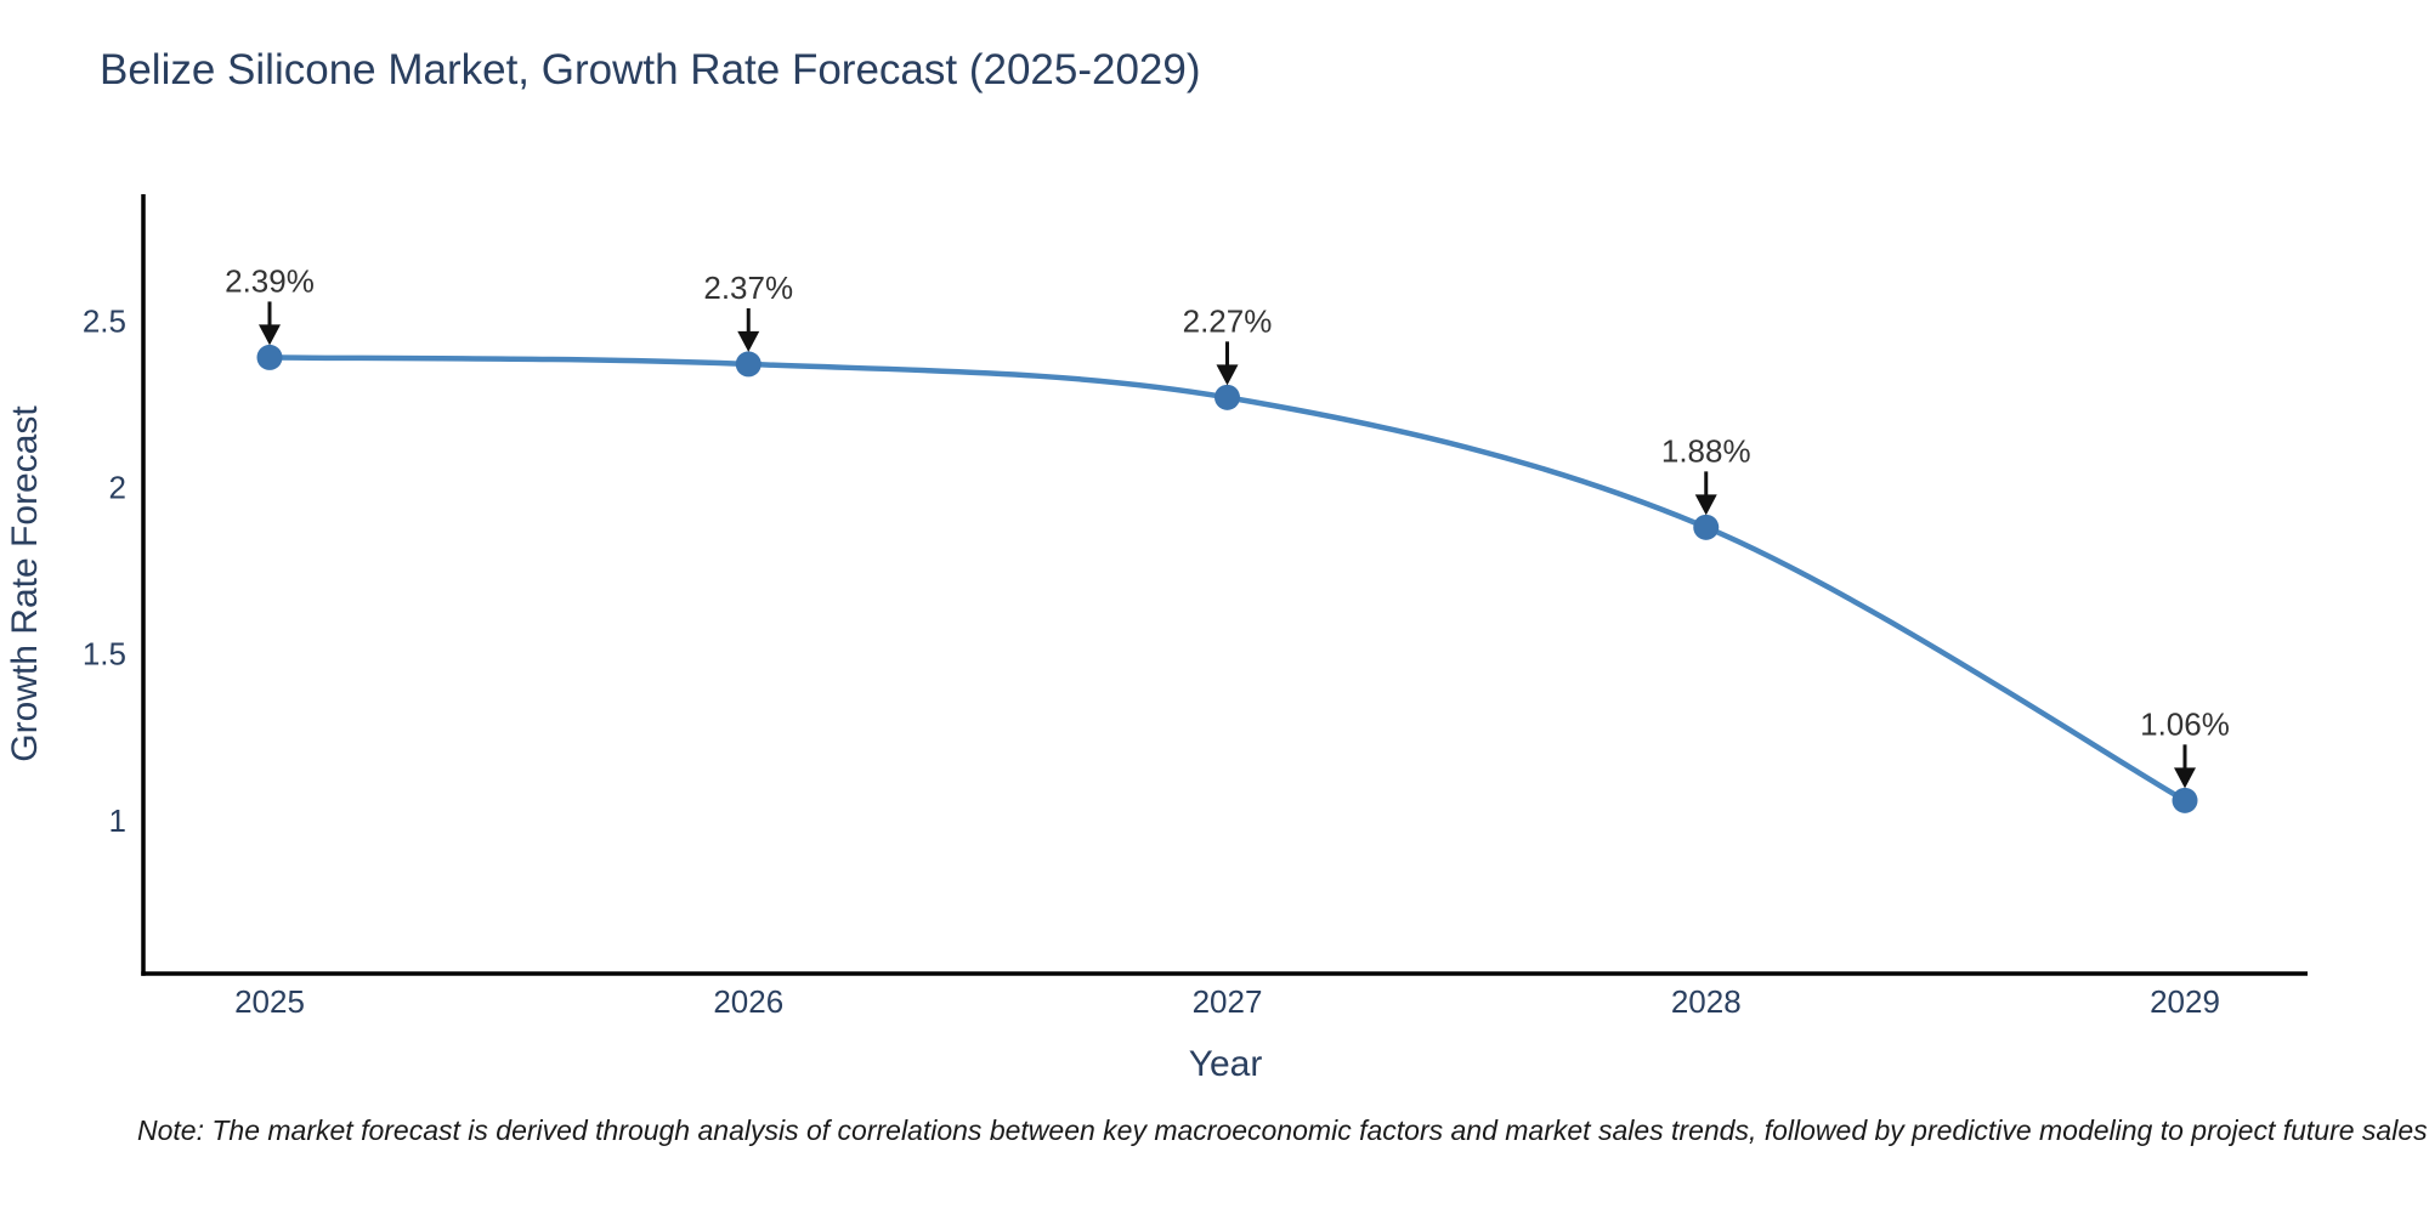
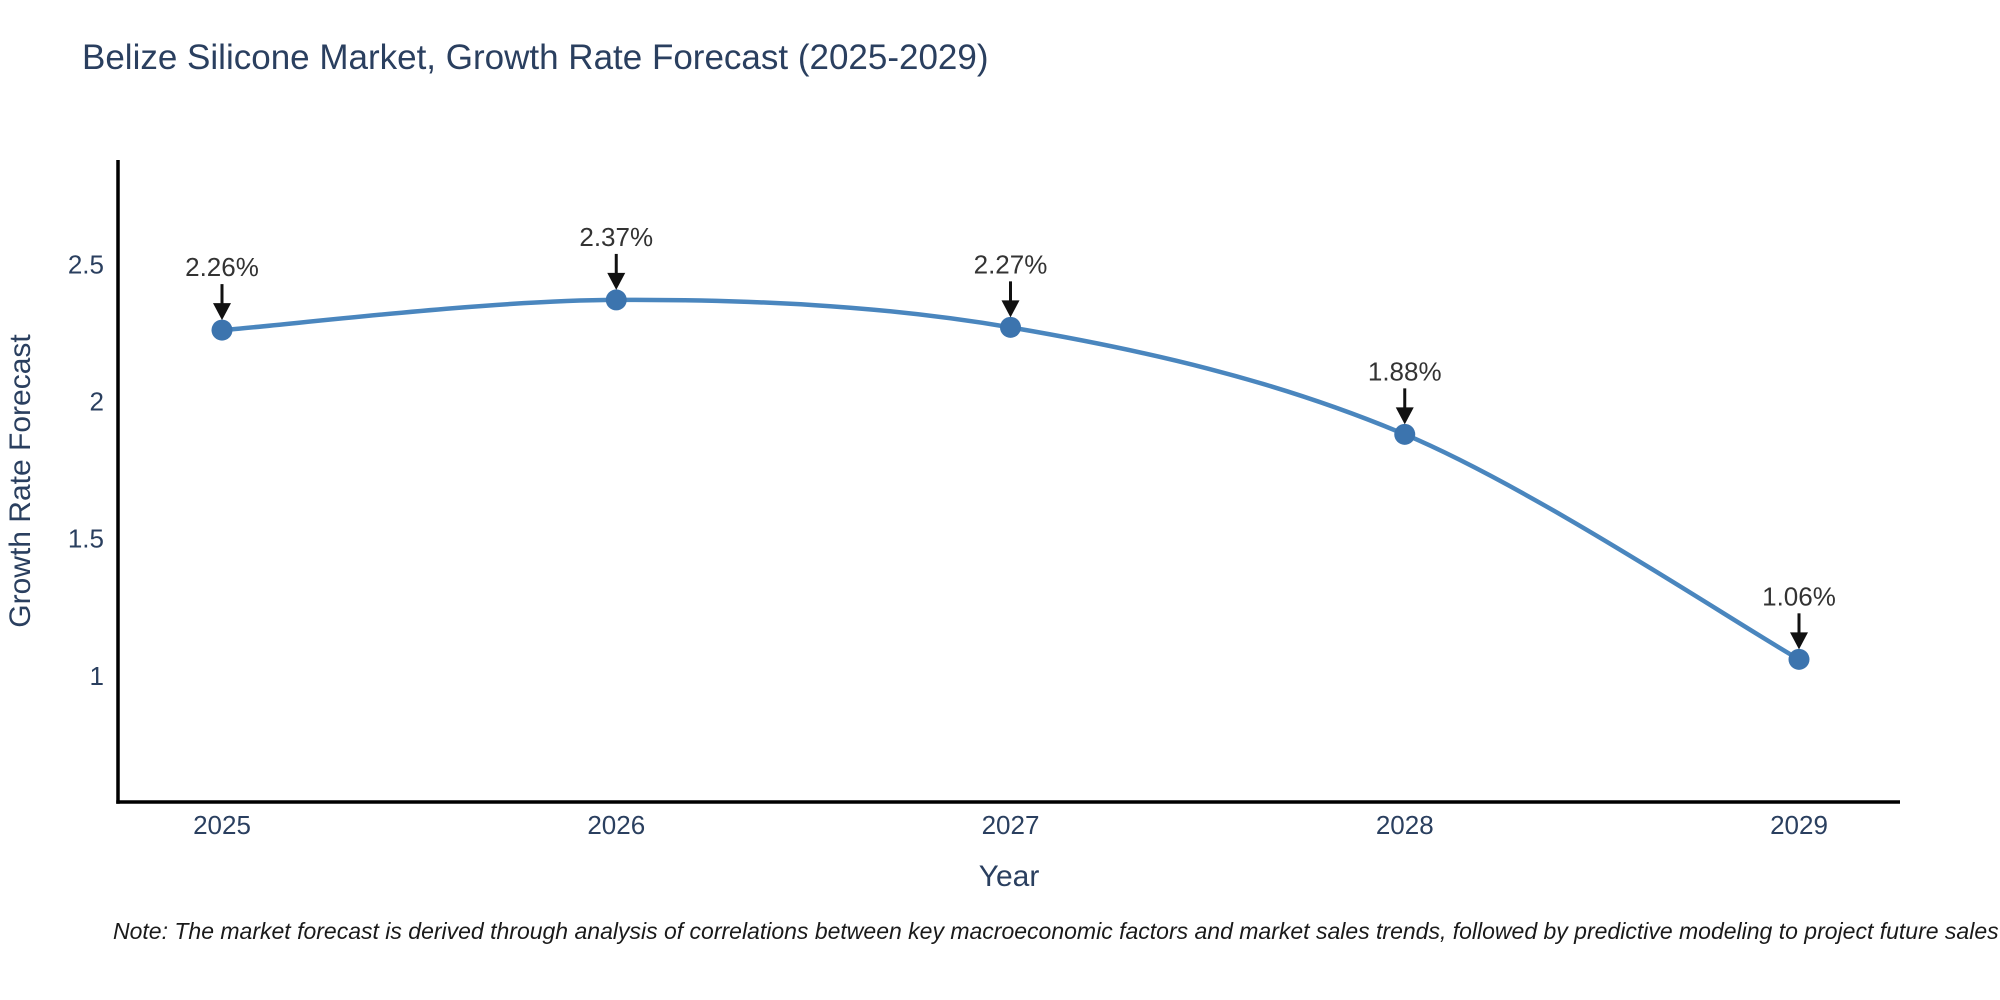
2025: 2.39% -> 2.26%
